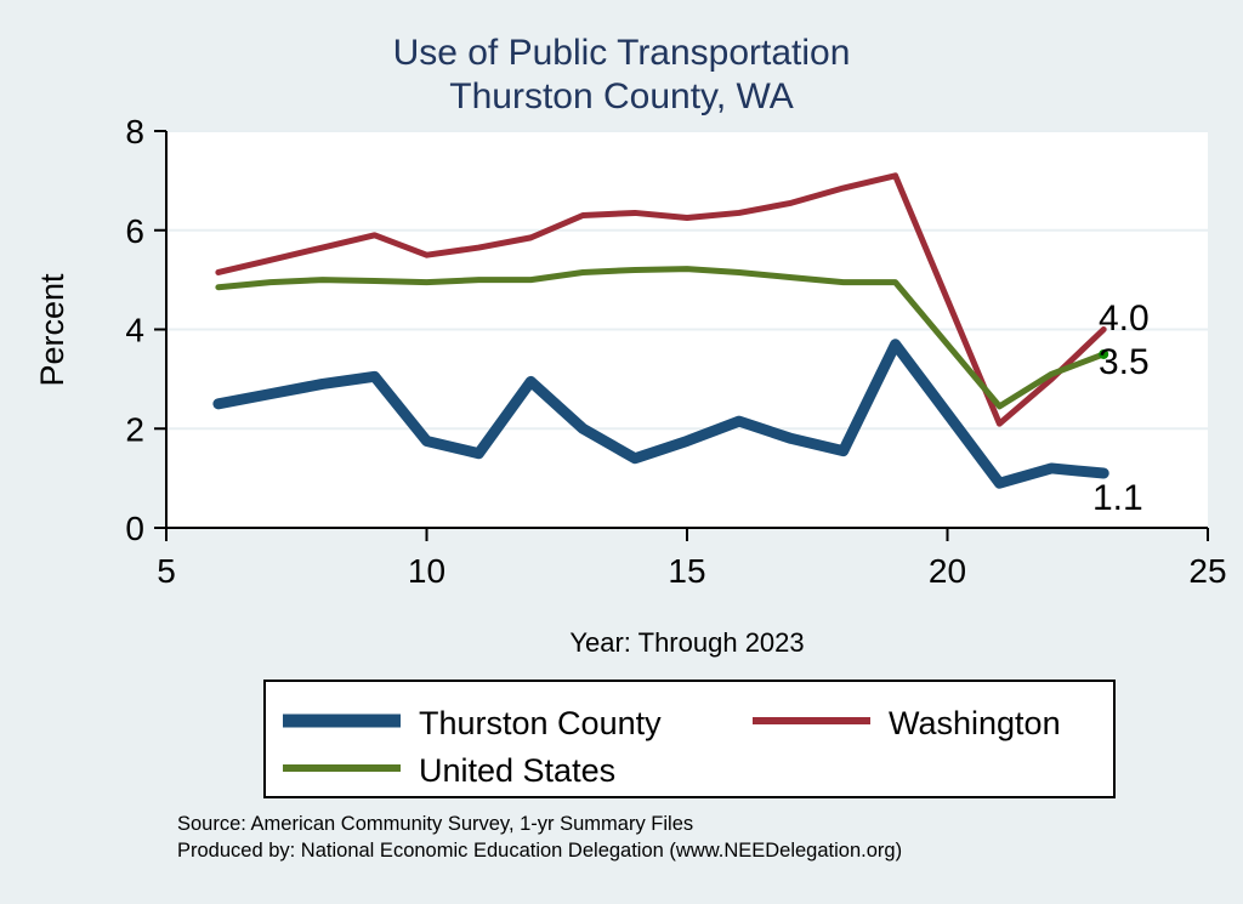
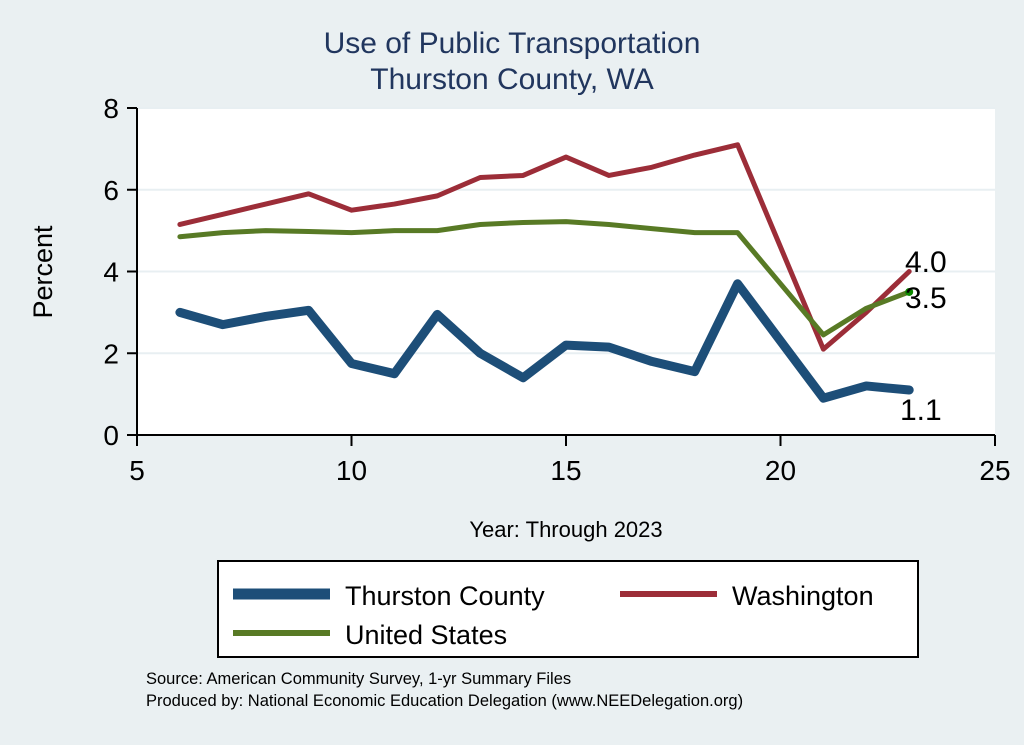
Thurston County/6: 2.5 -> 3.0
Thurston County/15: 1.8 -> 2.2
Washington/15: 6.2 -> 6.8
